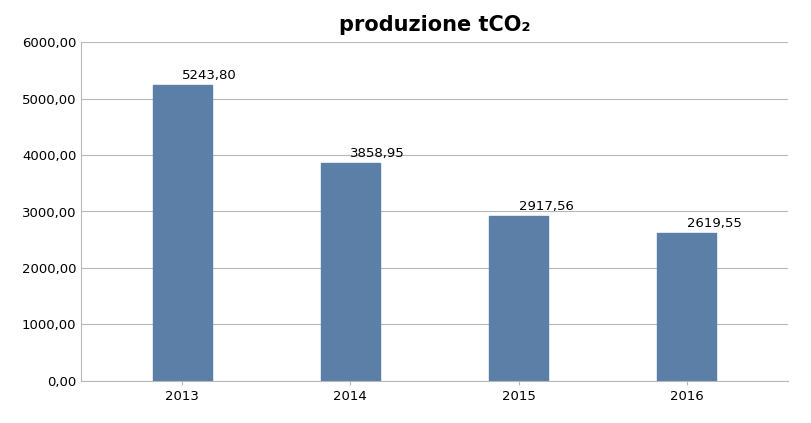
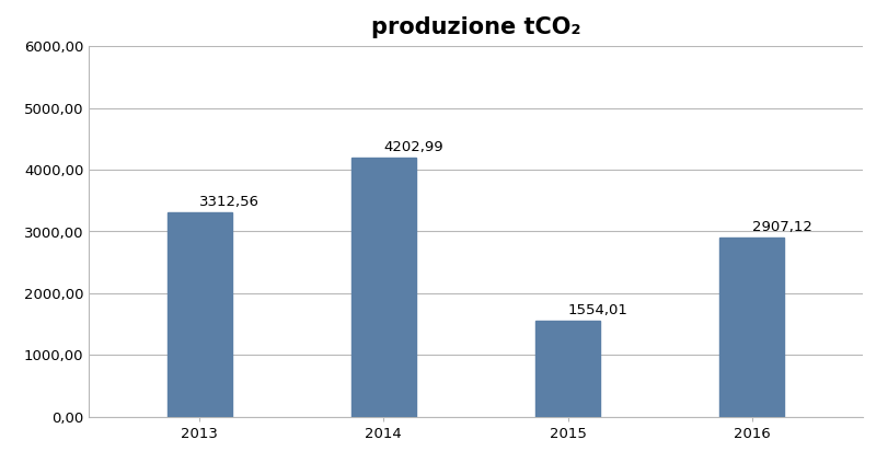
2013: 5243,80 -> 3312,56
2014: 3858,95 -> 4202,99
2015: 2917,56 -> 1554,01
2016: 2619,55 -> 2907,12
